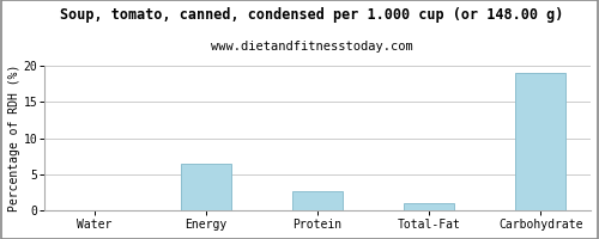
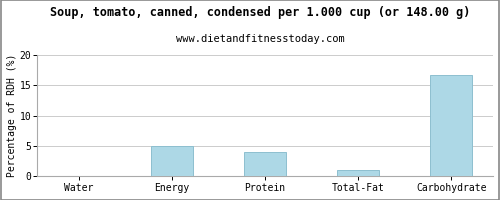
Energy: 6.4 -> 5.0
Protein: 2.6 -> 4.0
Carbohydrate: 19.0 -> 16.7
